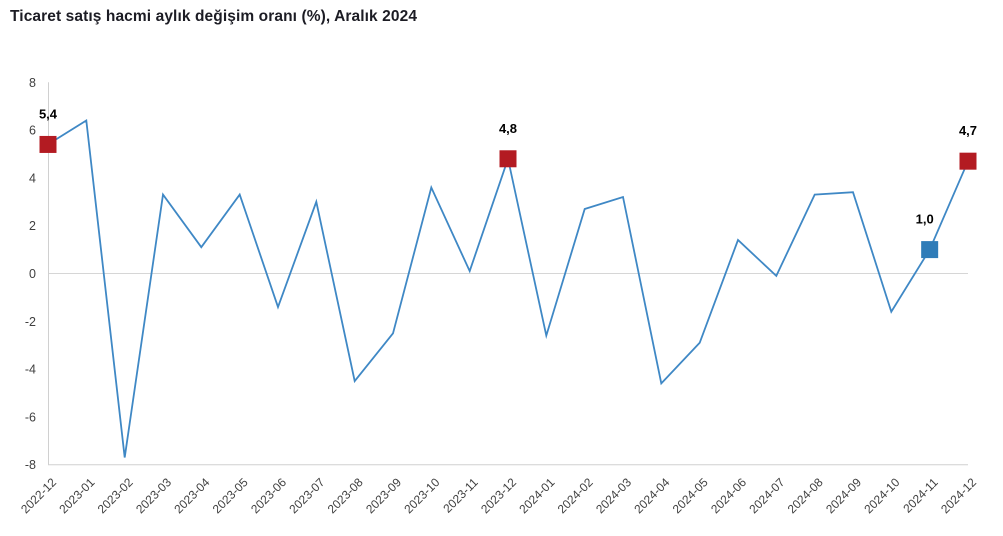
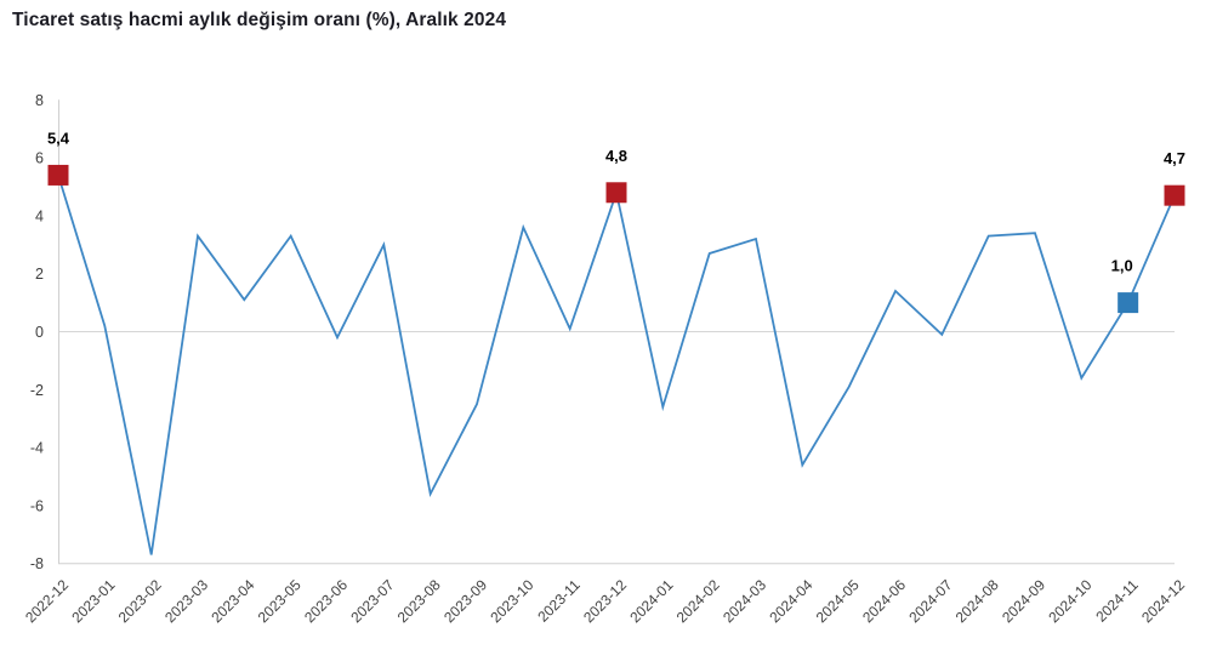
2023-01: 6.4 -> 0.2
2023-06: -1.4 -> -0.2
2023-08: -4.5 -> -5.6
2024-05: -2.9 -> -1.9
